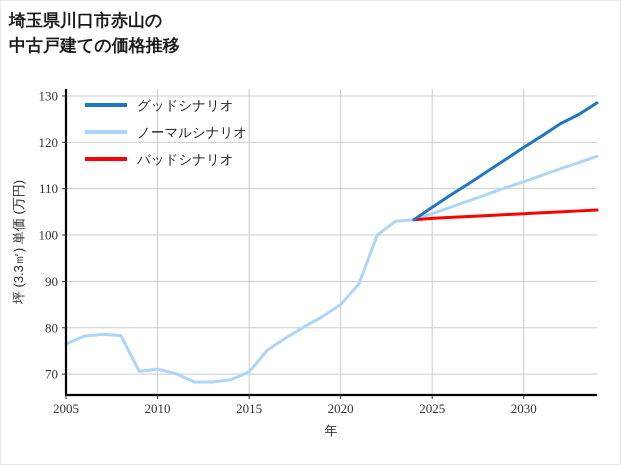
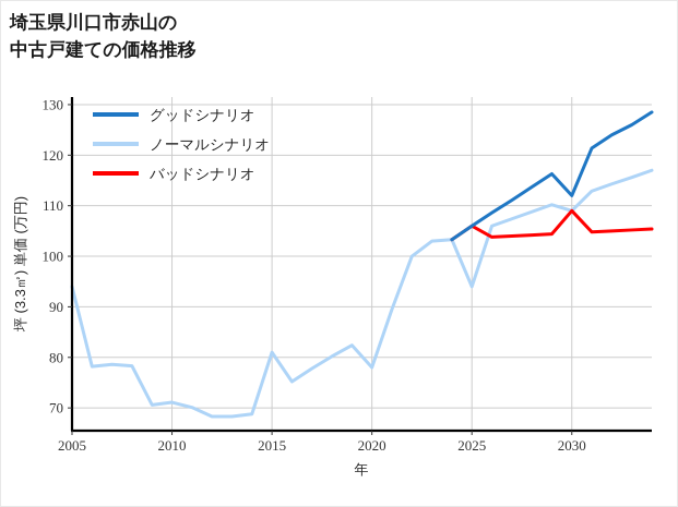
ノーマルシナリオ/2005: 76 -> 94
ノーマルシナリオ/2015: 70 -> 81
ノーマルシナリオ/2020: 85 -> 78
ノーマルシナリオ/2025: 105 -> 94
バッドシナリオ/2025: 104 -> 106
グッドシナリオ/2030: 119 -> 112
ノーマルシナリオ/2030: 112 -> 109
バッドシナリオ/2030: 105 -> 109
